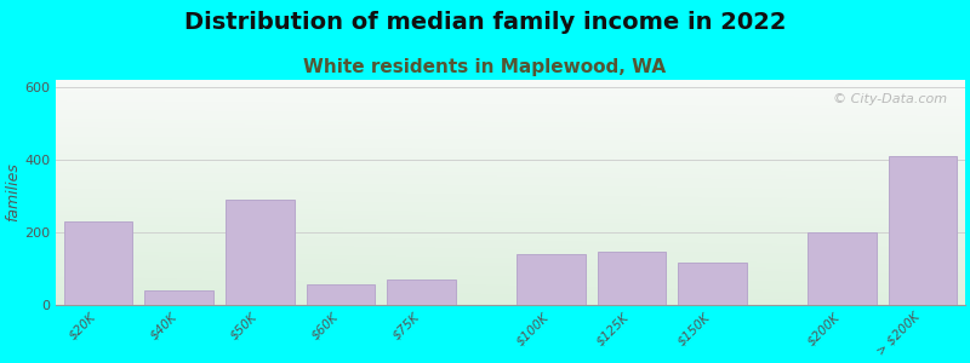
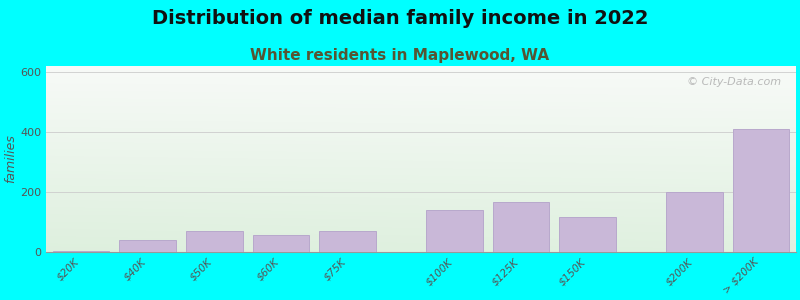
$20K: 230 -> 3
$50K: 290 -> 70
$125K: 145 -> 165
